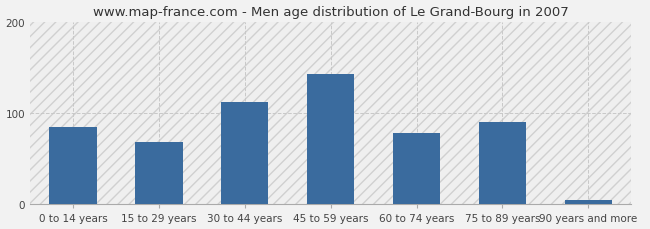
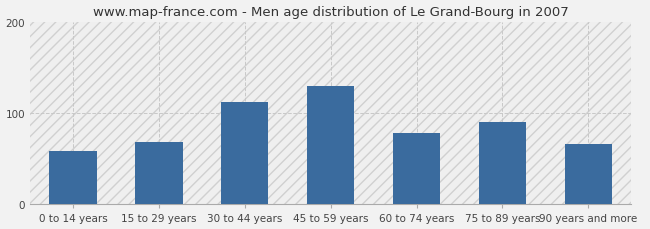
0 to 14 years: 85 -> 58
45 to 59 years: 143 -> 130
90 years and more: 5 -> 66
